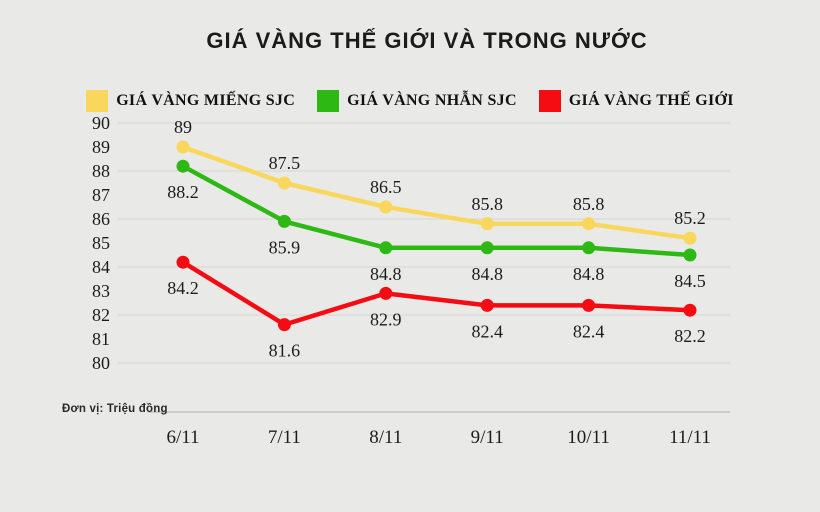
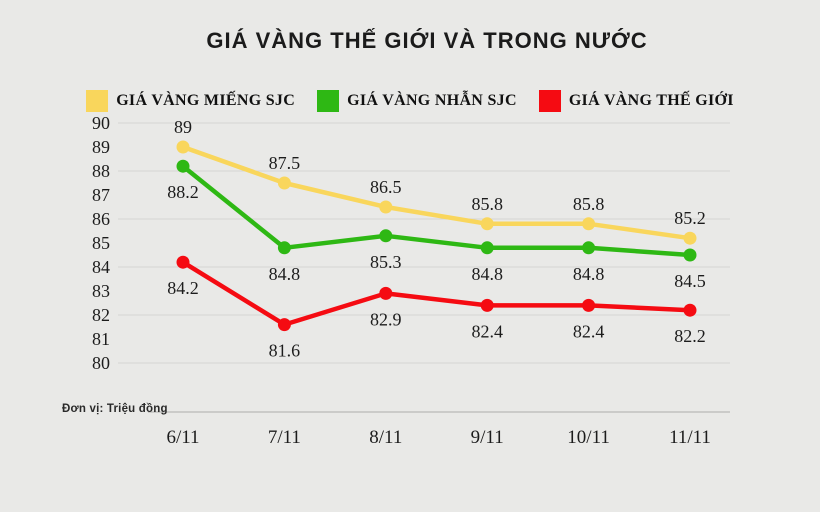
GIÁ VÀNG NHẪN SJC/7/11: 85.9 -> 84.8
GIÁ VÀNG NHẪN SJC/8/11: 84.8 -> 85.3
